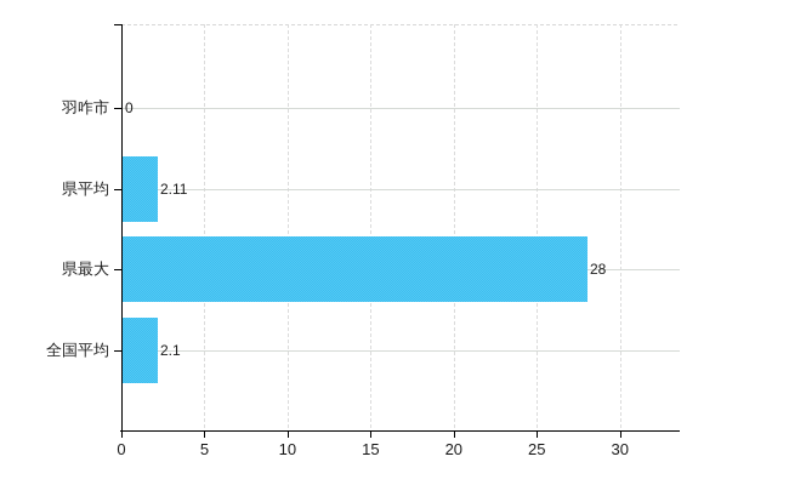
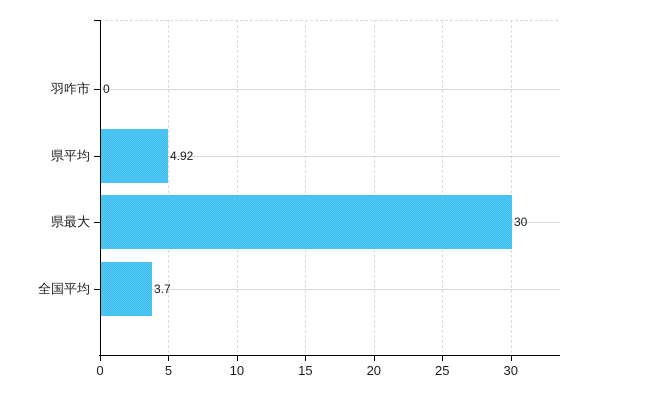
県平均: 2.11 -> 4.92
県最大: 28 -> 30
全国平均: 2.1 -> 3.7
